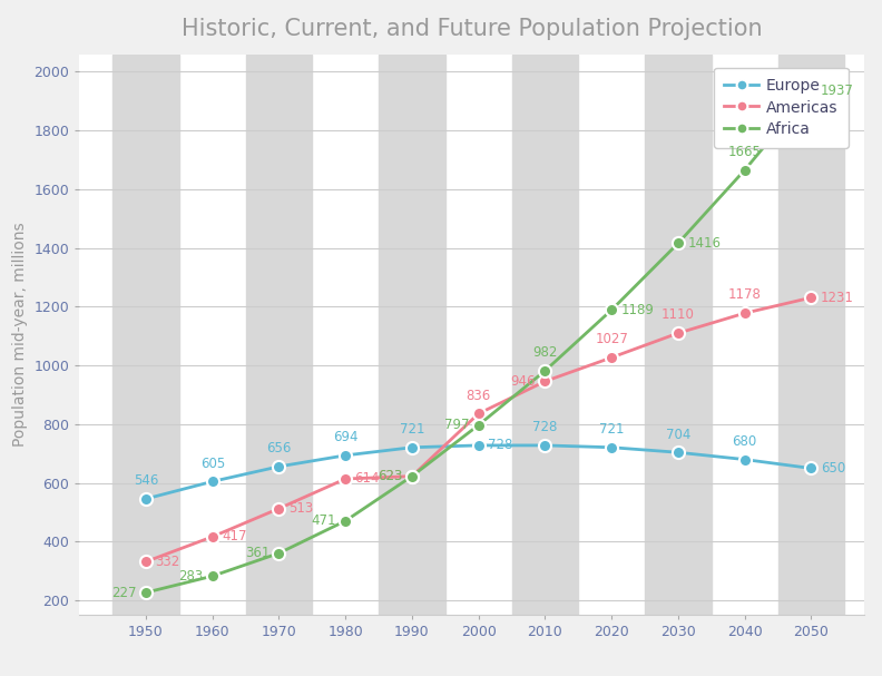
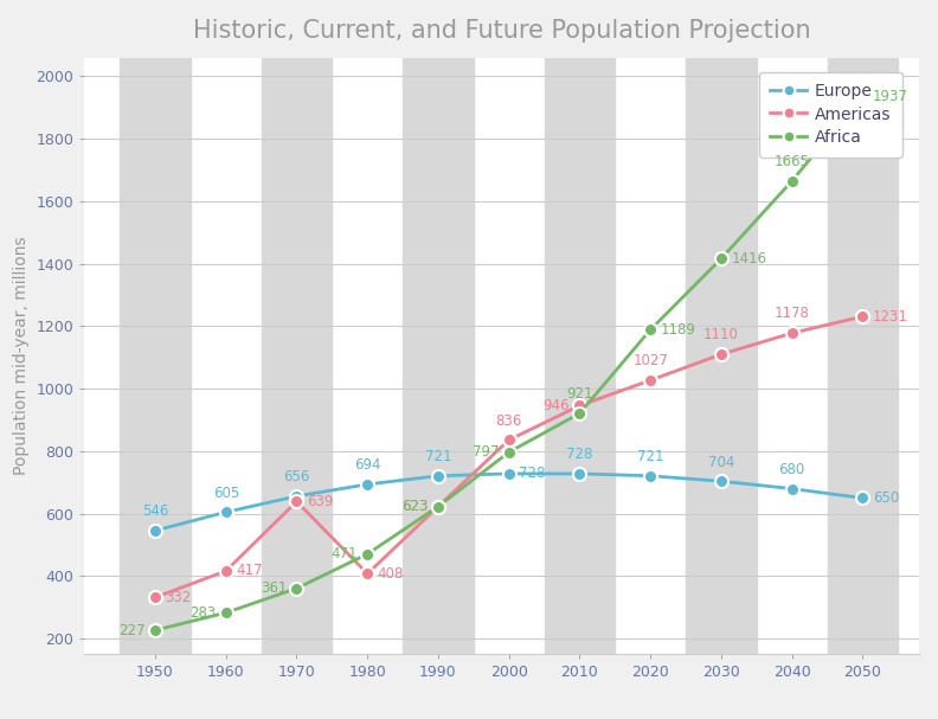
Americas/1970: 513 -> 639
Americas/1980: 614 -> 408
Africa/2010: 982 -> 921
